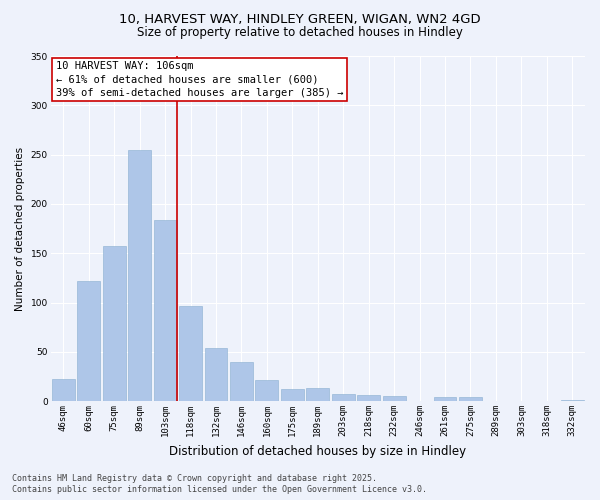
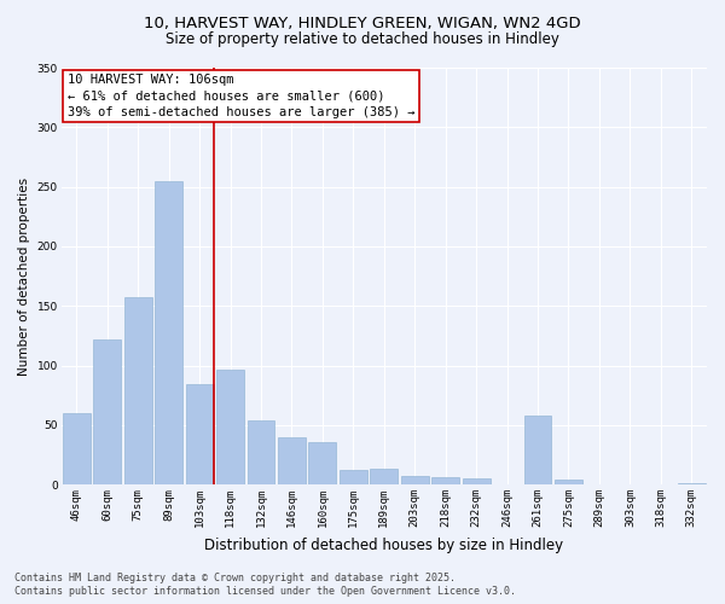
46sqm: 22 -> 60
103sqm: 184 -> 84
160sqm: 21 -> 36
261sqm: 4 -> 58
